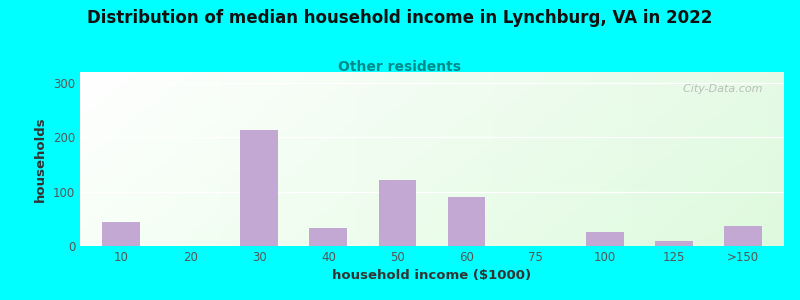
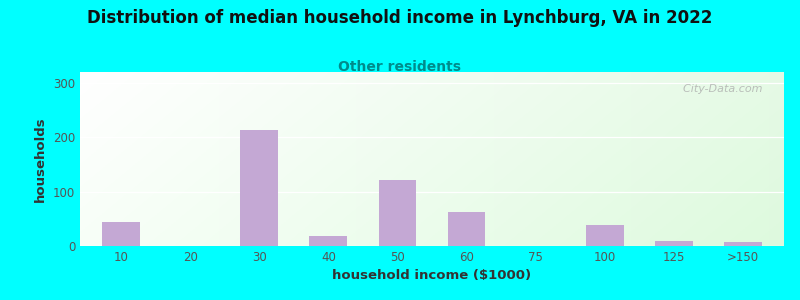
40: 34 -> 18
60: 90 -> 63
100: 26 -> 38
>150: 36 -> 8
